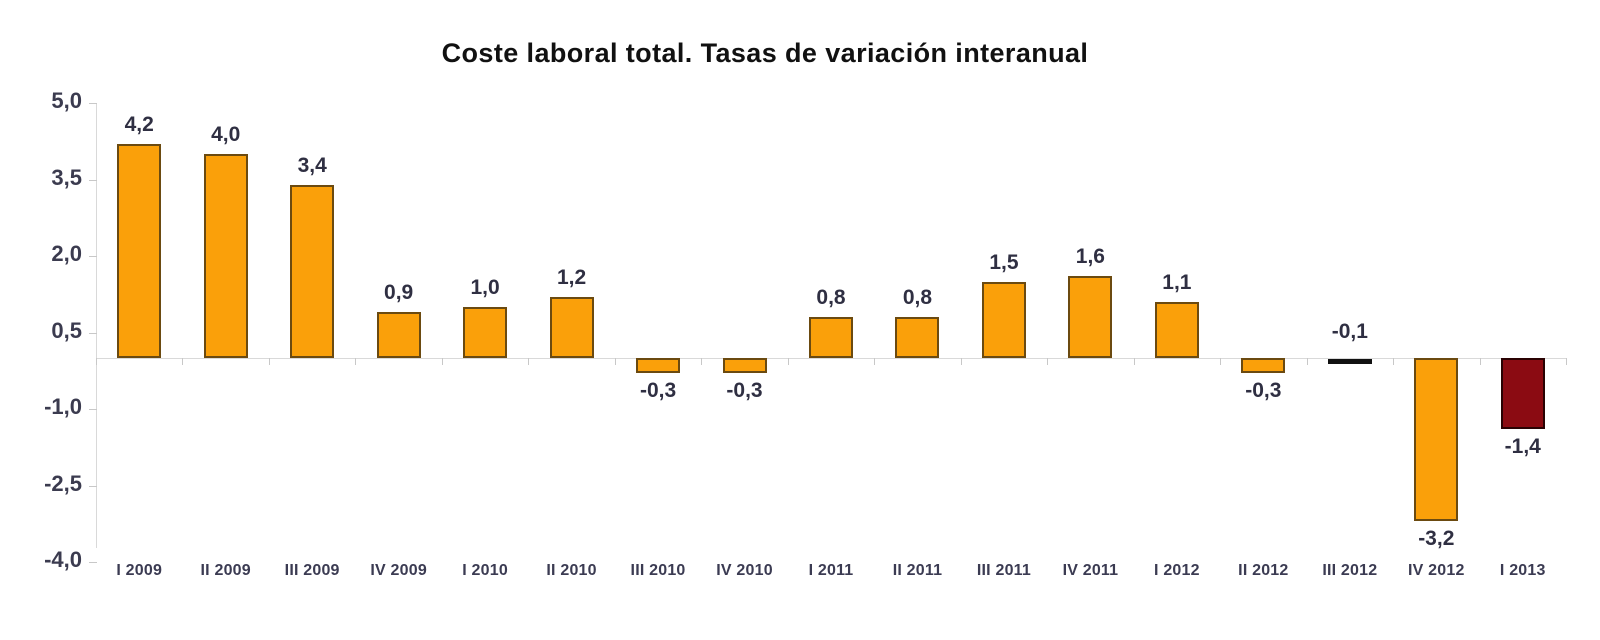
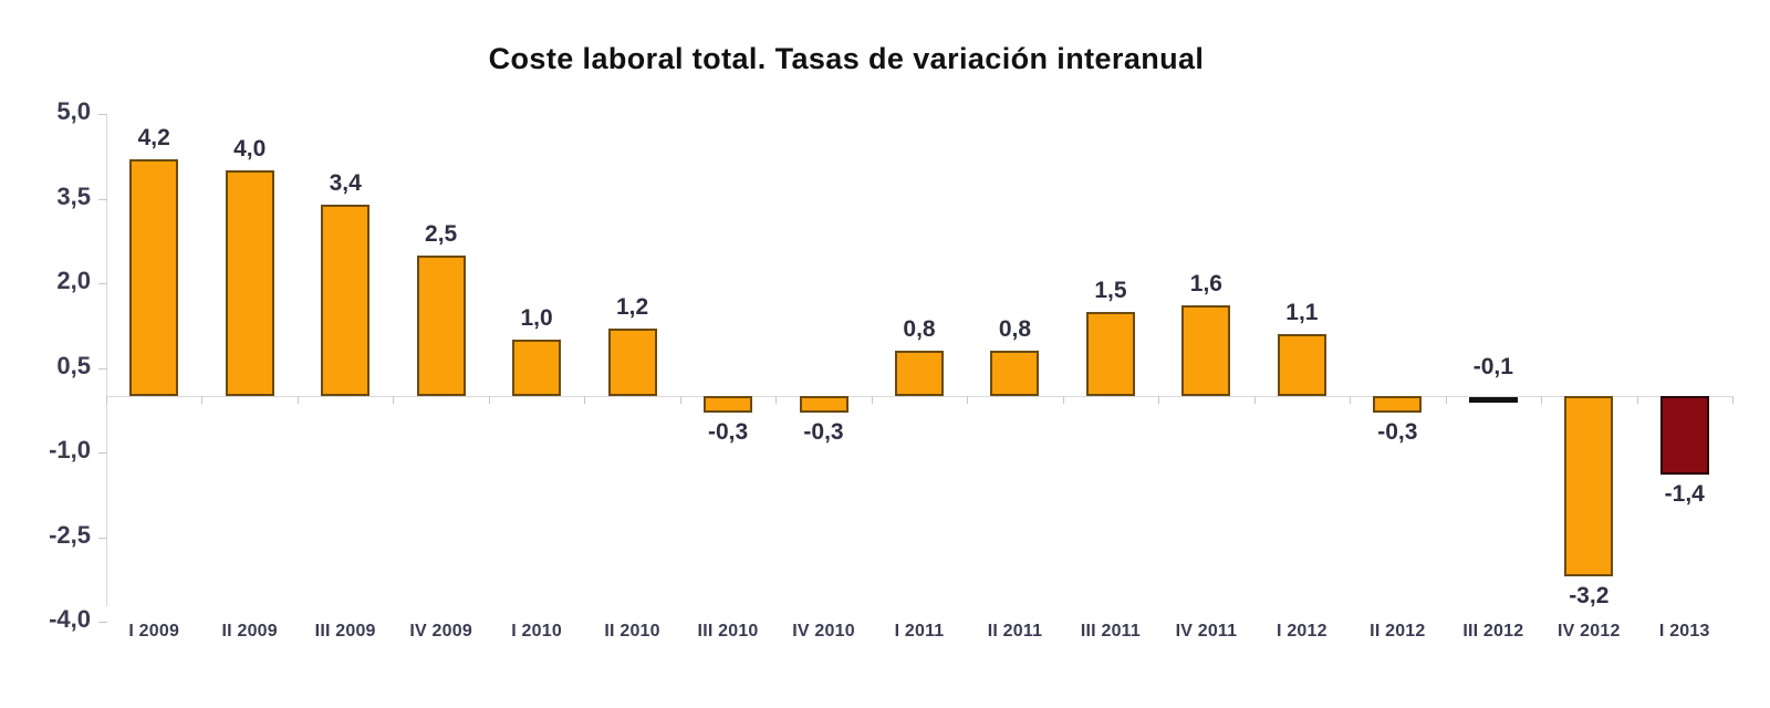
IV 2009: 0,9 -> 2,5
